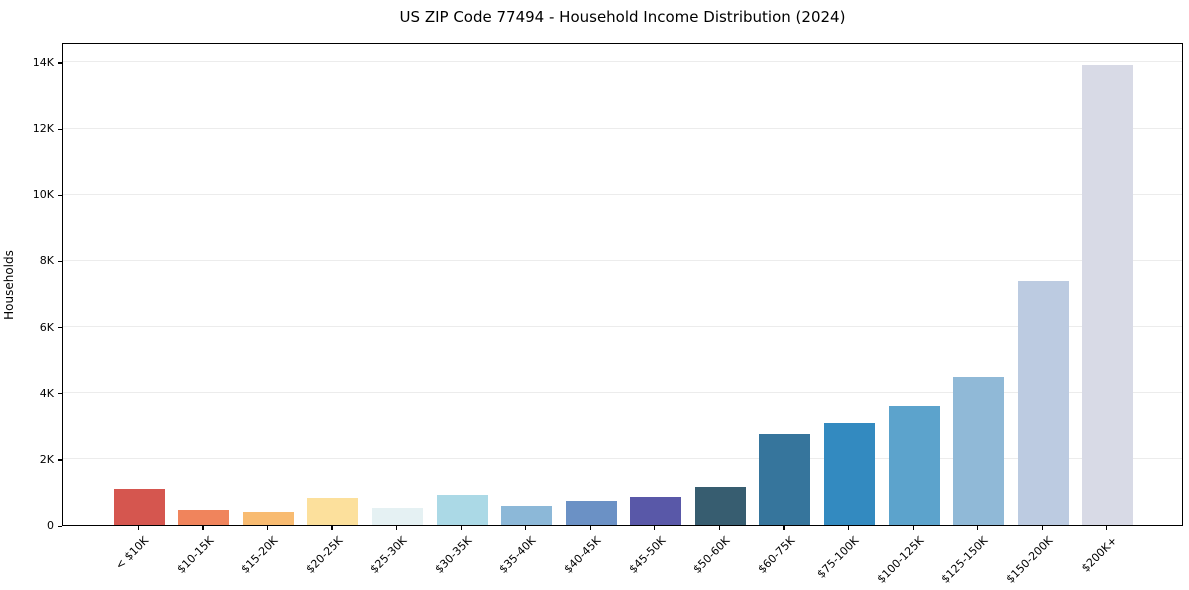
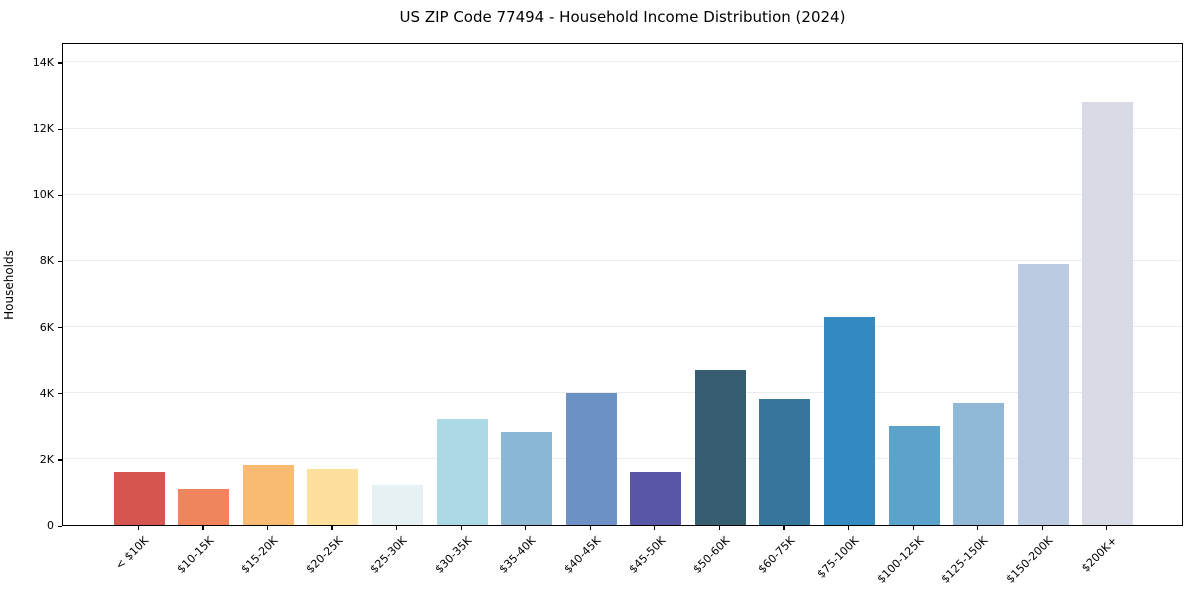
< $10K: 1.1K -> 1.6K
$10-15K: 0.4K -> 1.1K
$15-20K: 0.4K -> 1.8K
$20-25K: 0.8K -> 1.7K
$25-30K: 0.5K -> 1.2K
$30-35K: 0.9K -> 3.2K
$35-40K: 0.6K -> 2.8K
$40-45K: 0.7K -> 4.0K
$45-50K: 0.9K -> 1.6K
$50-60K: 1.2K -> 4.7K
$60-75K: 2.8K -> 3.8K
$75-100K: 3.1K -> 6.3K
$100-125K: 3.6K -> 3.0K
$125-150K: 4.5K -> 3.7K
$150-200K: 7.4K -> 7.9K
$200K+: 13.9K -> 12.8K
